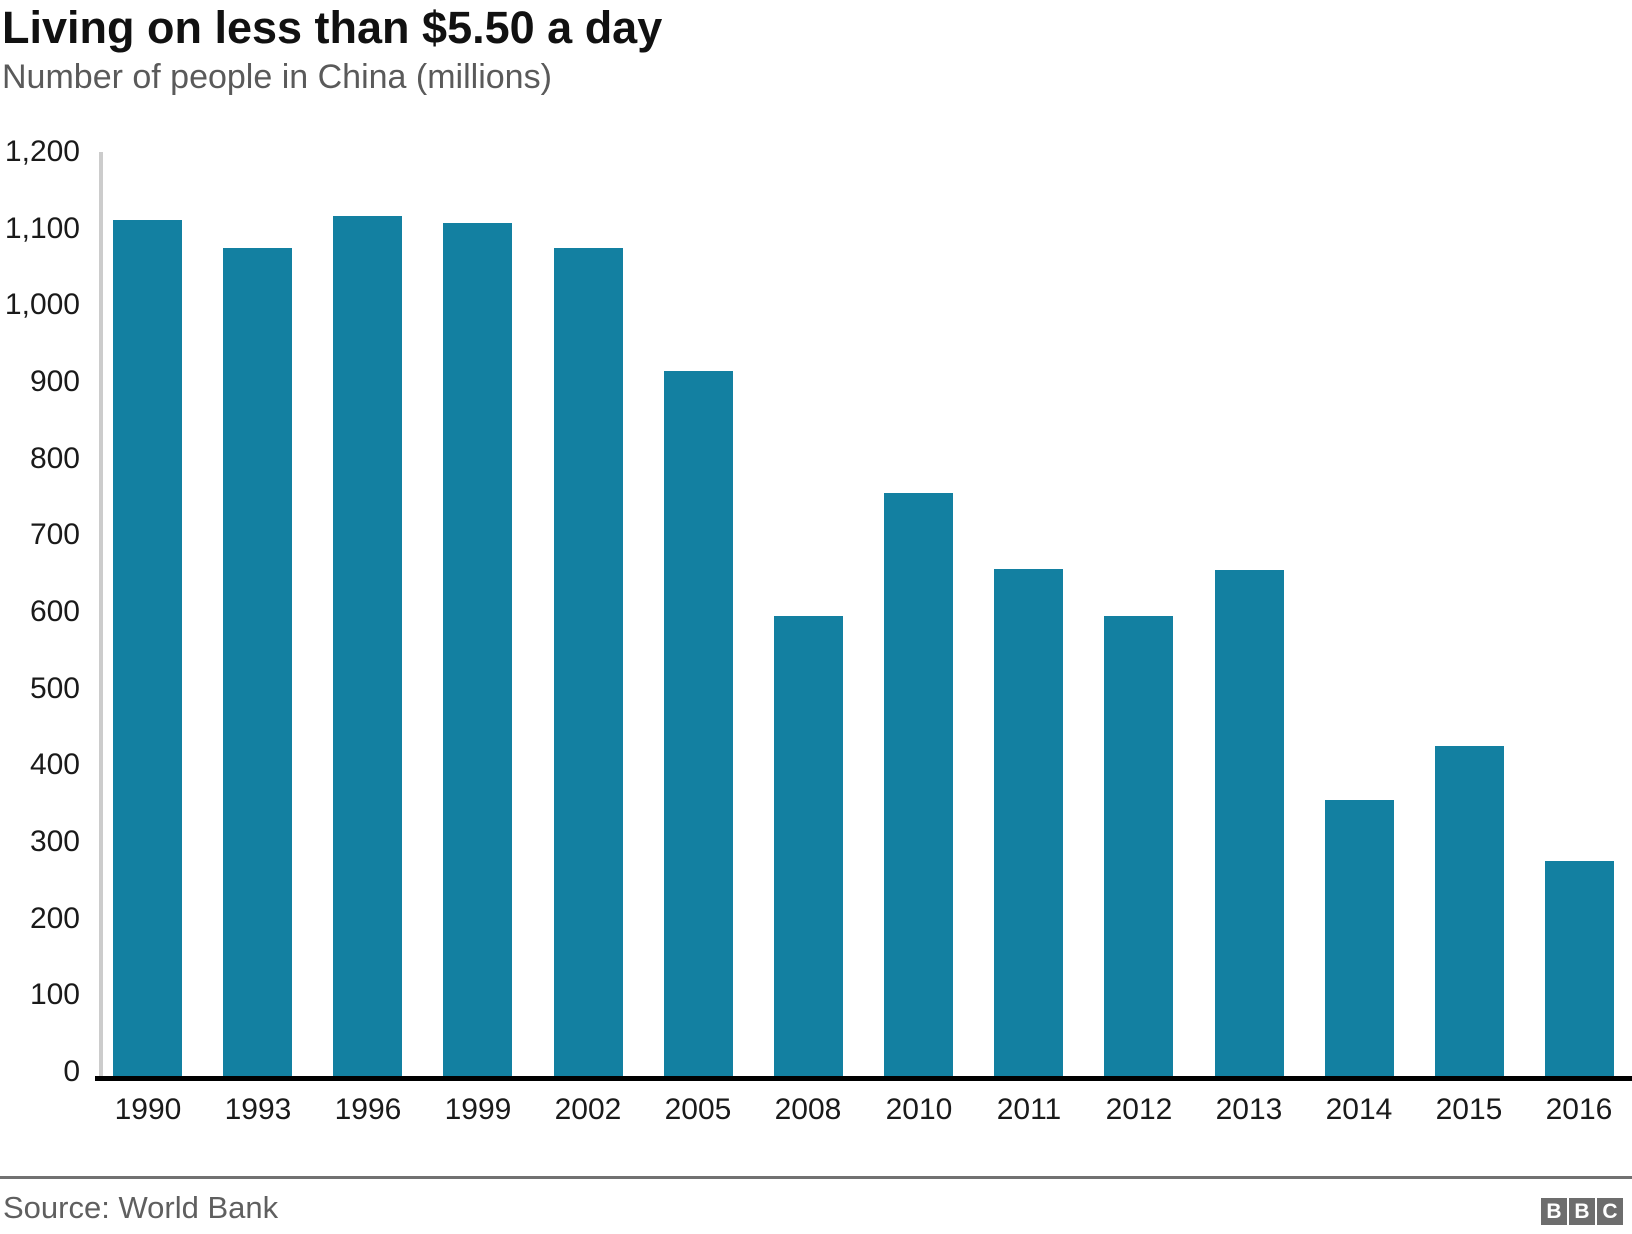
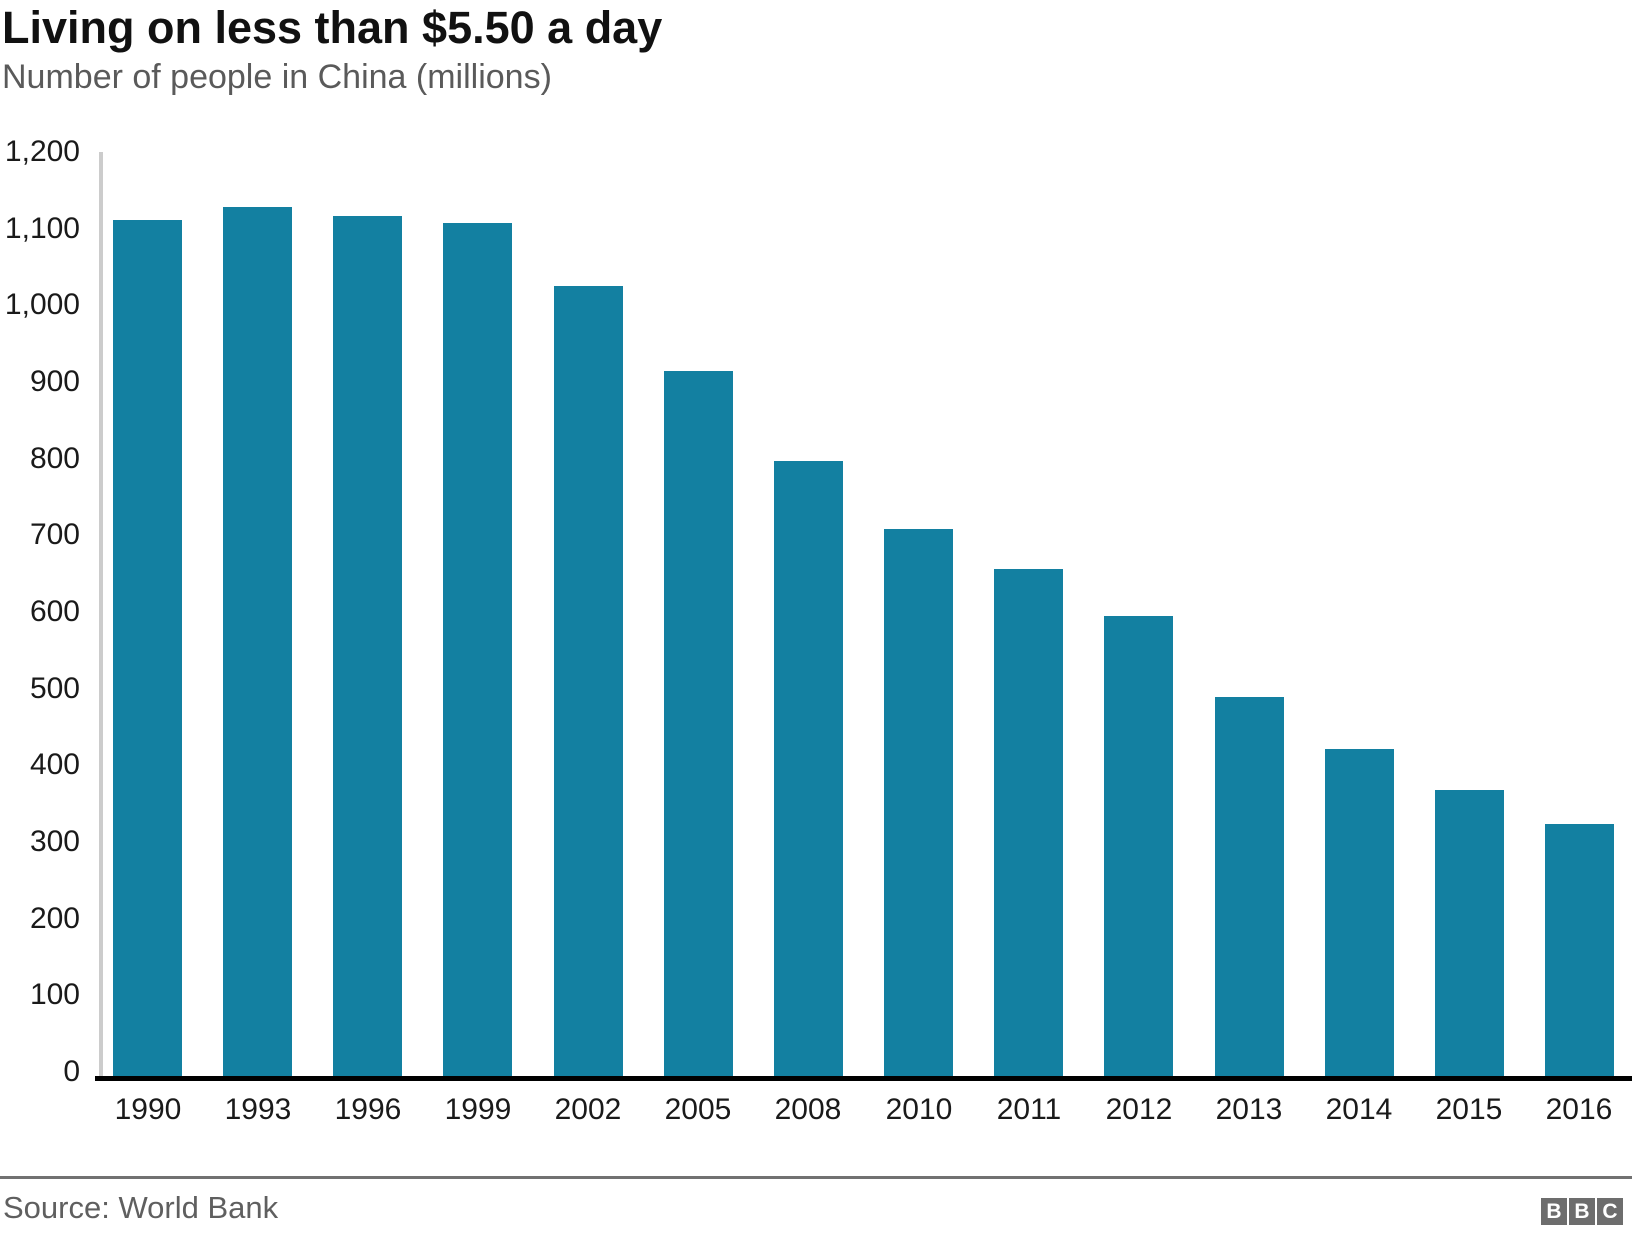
1993: 1080 -> 1130
2002: 1080 -> 1030
2008: 600 -> 800
2010: 760 -> 710
2013: 660 -> 490
2014: 360 -> 430
2015: 430 -> 370
2016: 280 -> 330
